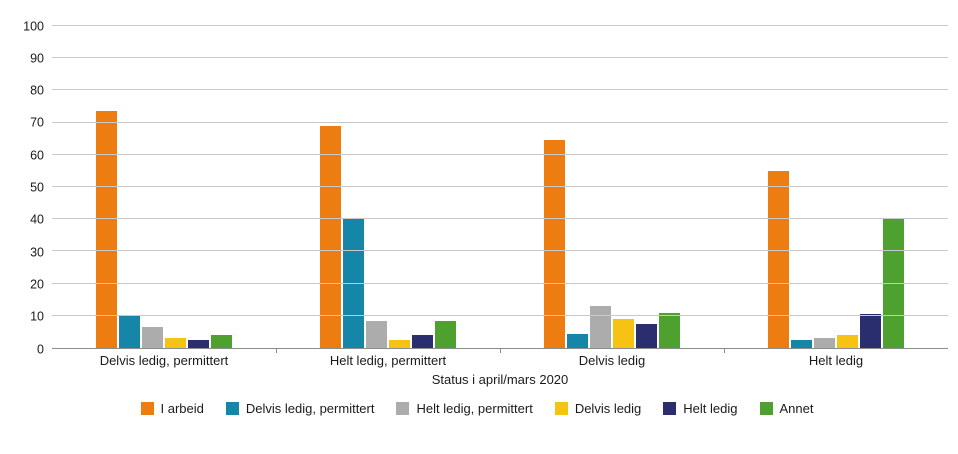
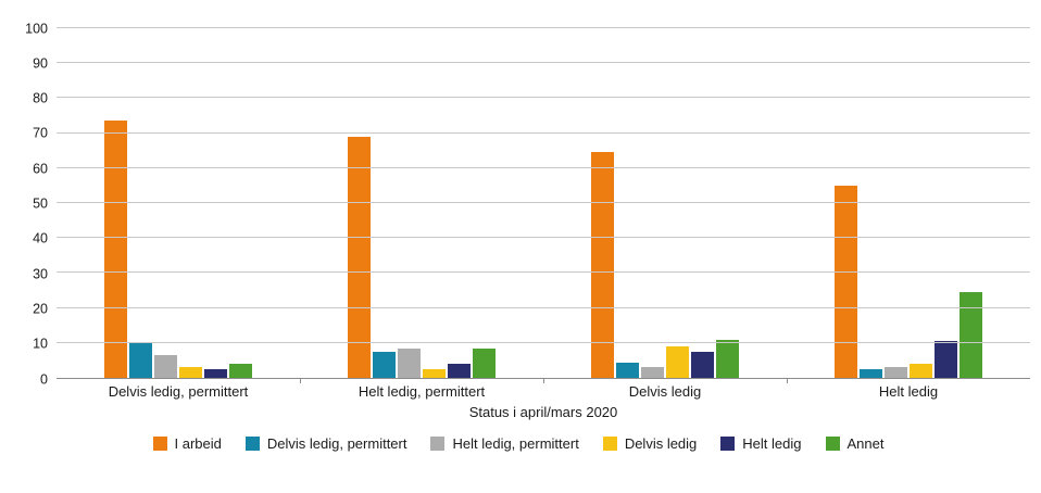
Delvis ledig, permittert/Helt ledig, permittert: 40 -> 8
Helt ledig, permittert/Delvis ledig: 13 -> 3
Annet/Helt ledig: 40 -> 24
